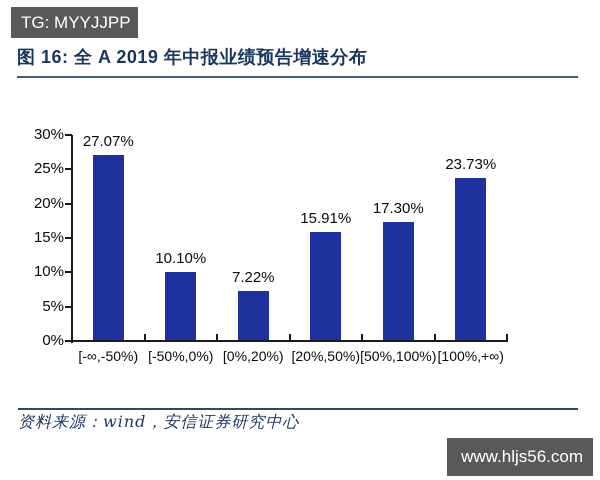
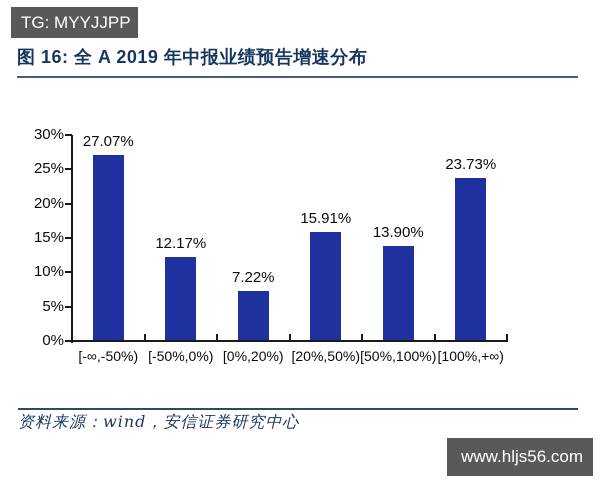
[-50%,0%): 10.10% -> 12.17%
[50%,100%): 17.30% -> 13.90%
